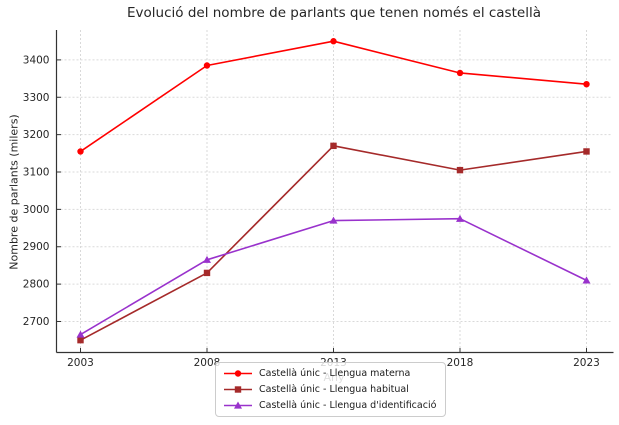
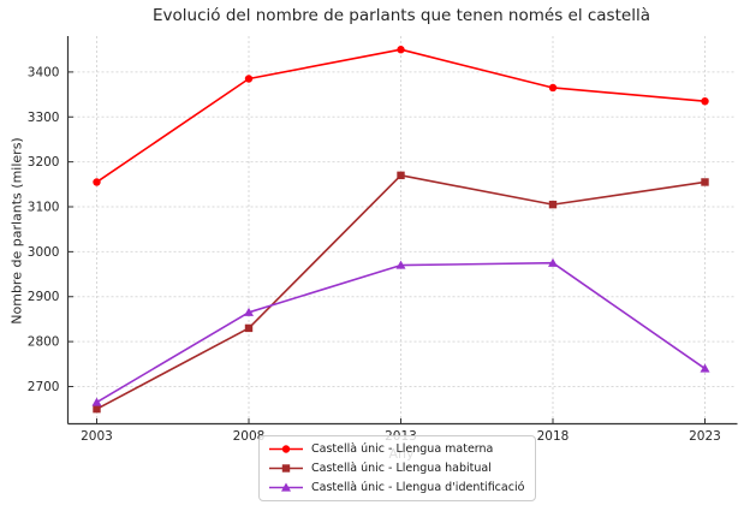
Castellà únic - Llengua d'identificació/2023: 2810 -> 2740
